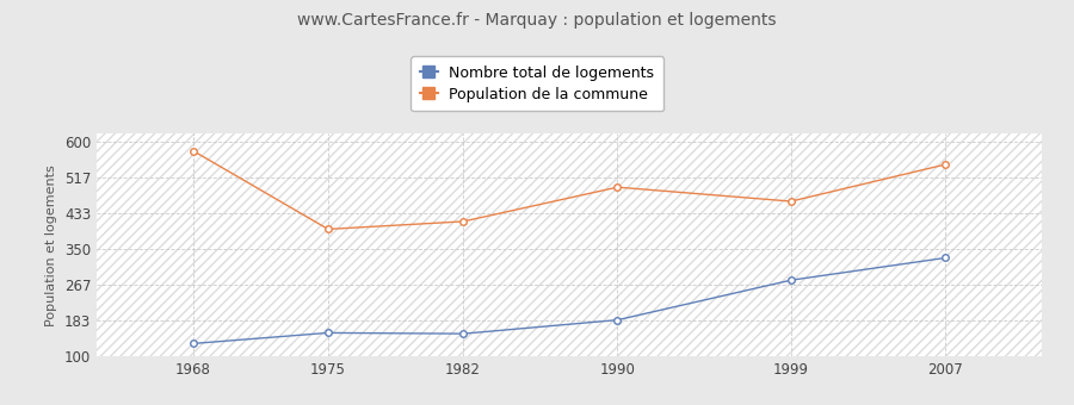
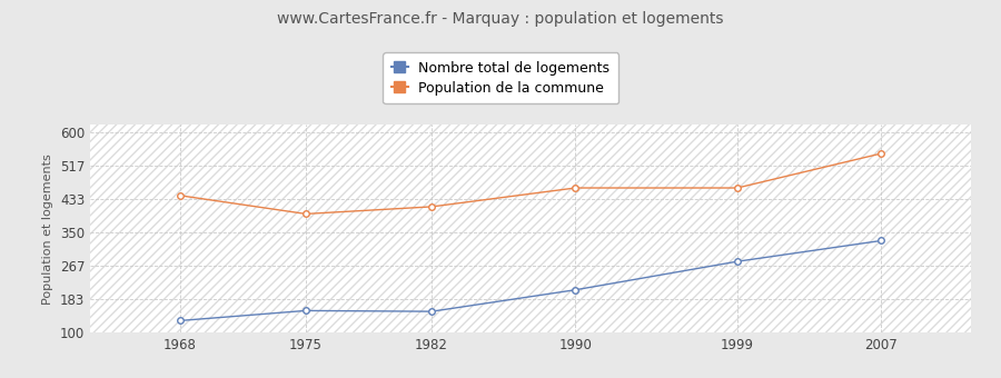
Population de la commune/1968: 580 -> 443
Nombre total de logements/1990: 185 -> 207
Population de la commune/1990: 495 -> 462
